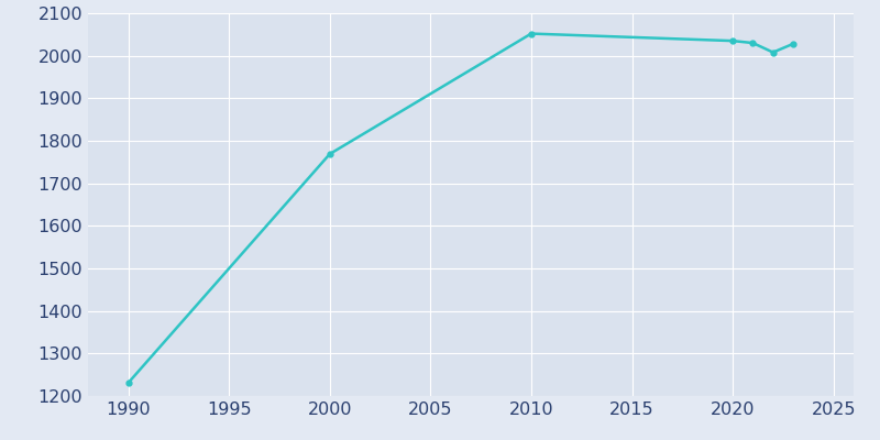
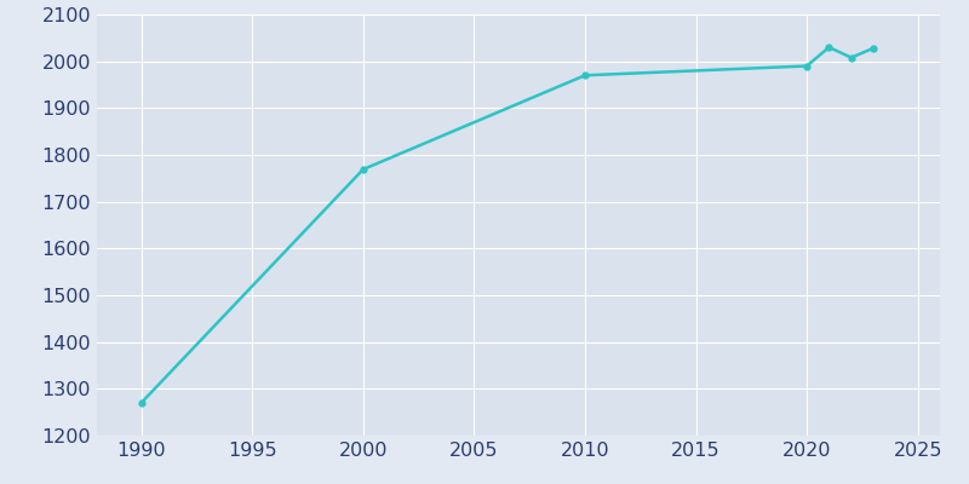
1990: 1231 -> 1270
2010: 2052 -> 1970
2020: 2035 -> 1990
